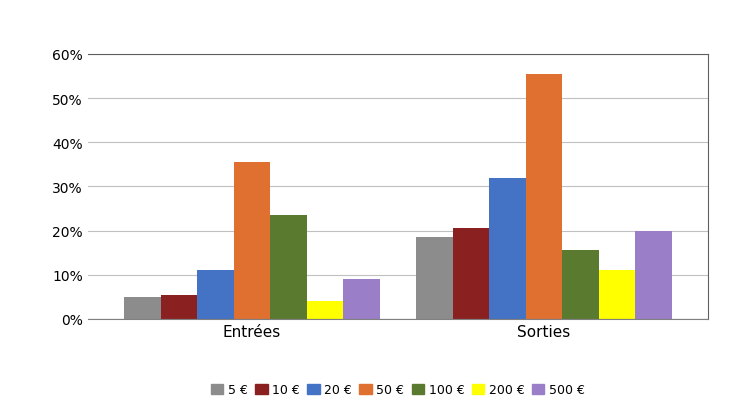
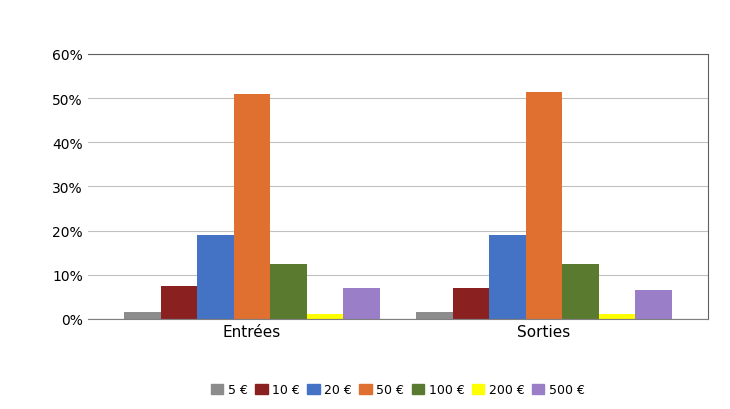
5 €/Entrées: 5.0% -> 1.5%
10 €/Entrées: 5.5% -> 7.5%
20 €/Entrées: 11% -> 19%
50 €/Entrées: 35.5% -> 51.0%
100 €/Entrées: 23.5% -> 12.5%
200 €/Entrées: 4% -> 1%
500 €/Entrées: 9.0% -> 7.0%
5 €/Sorties: 18.5% -> 1.5%
10 €/Sorties: 20.5% -> 7.0%
20 €/Sorties: 32% -> 19%
50 €/Sorties: 55.5% -> 51.5%
100 €/Sorties: 15.5% -> 12.5%
200 €/Sorties: 11% -> 1%
500 €/Sorties: 20.0% -> 6.5%
